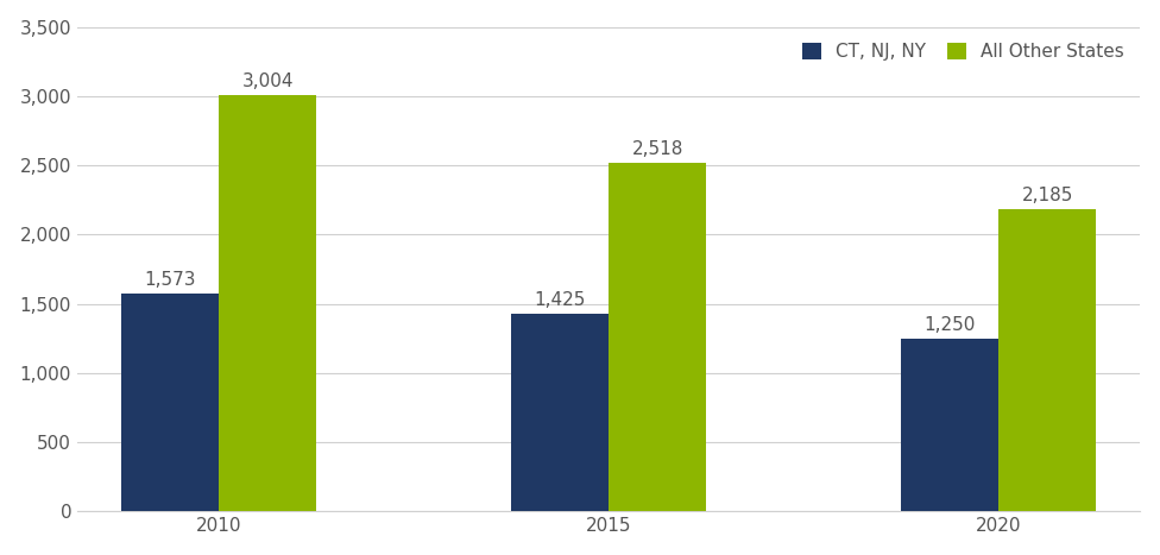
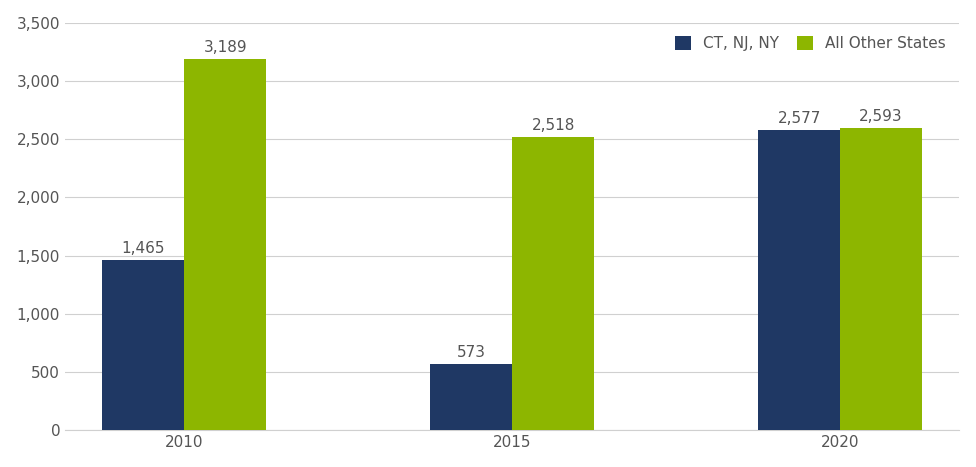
CT, NJ, NY/2010: 1,573 -> 1,465
All Other States/2010: 3,004 -> 3,189
CT, NJ, NY/2015: 1,425 -> 573
CT, NJ, NY/2020: 1,250 -> 2,577
All Other States/2020: 2,185 -> 2,593
